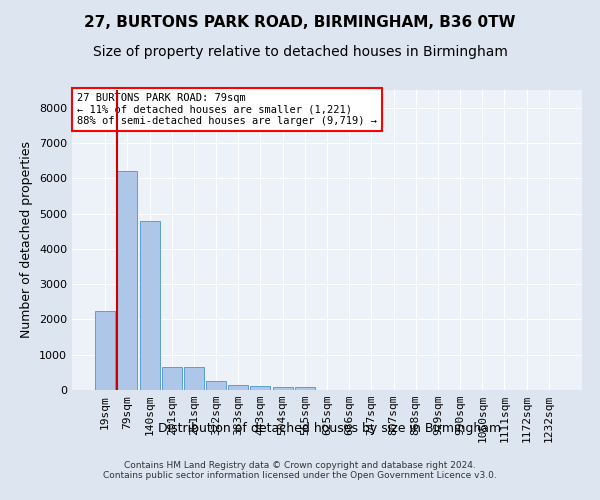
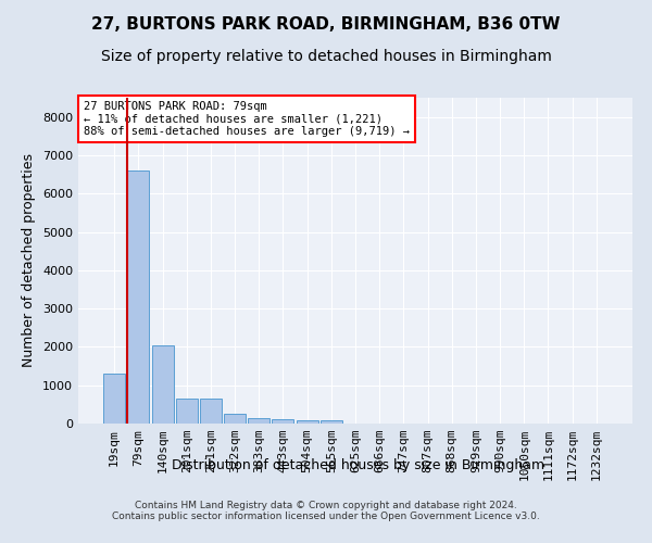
19sqm: 2250 -> 1300
79sqm: 6200 -> 6600
140sqm: 4800 -> 2050
